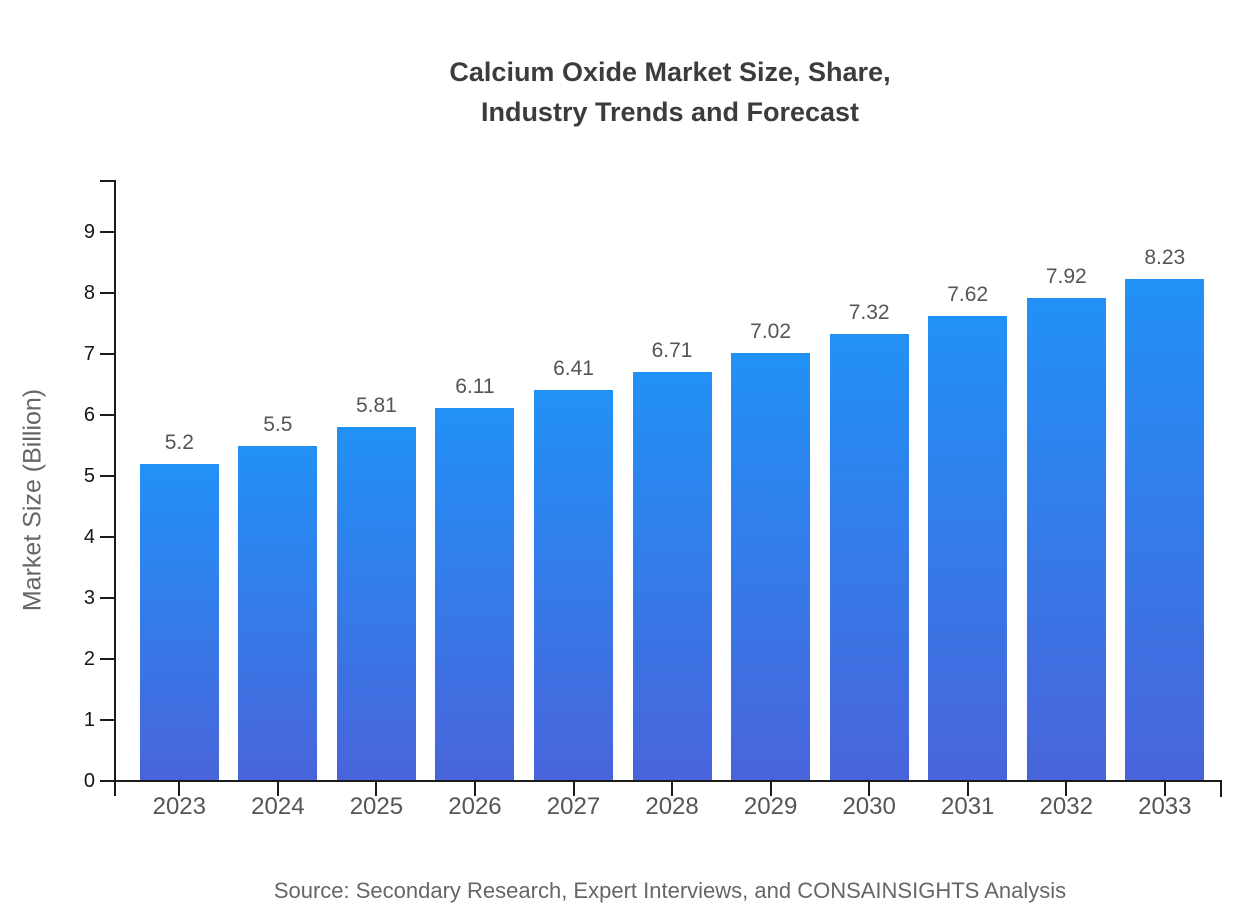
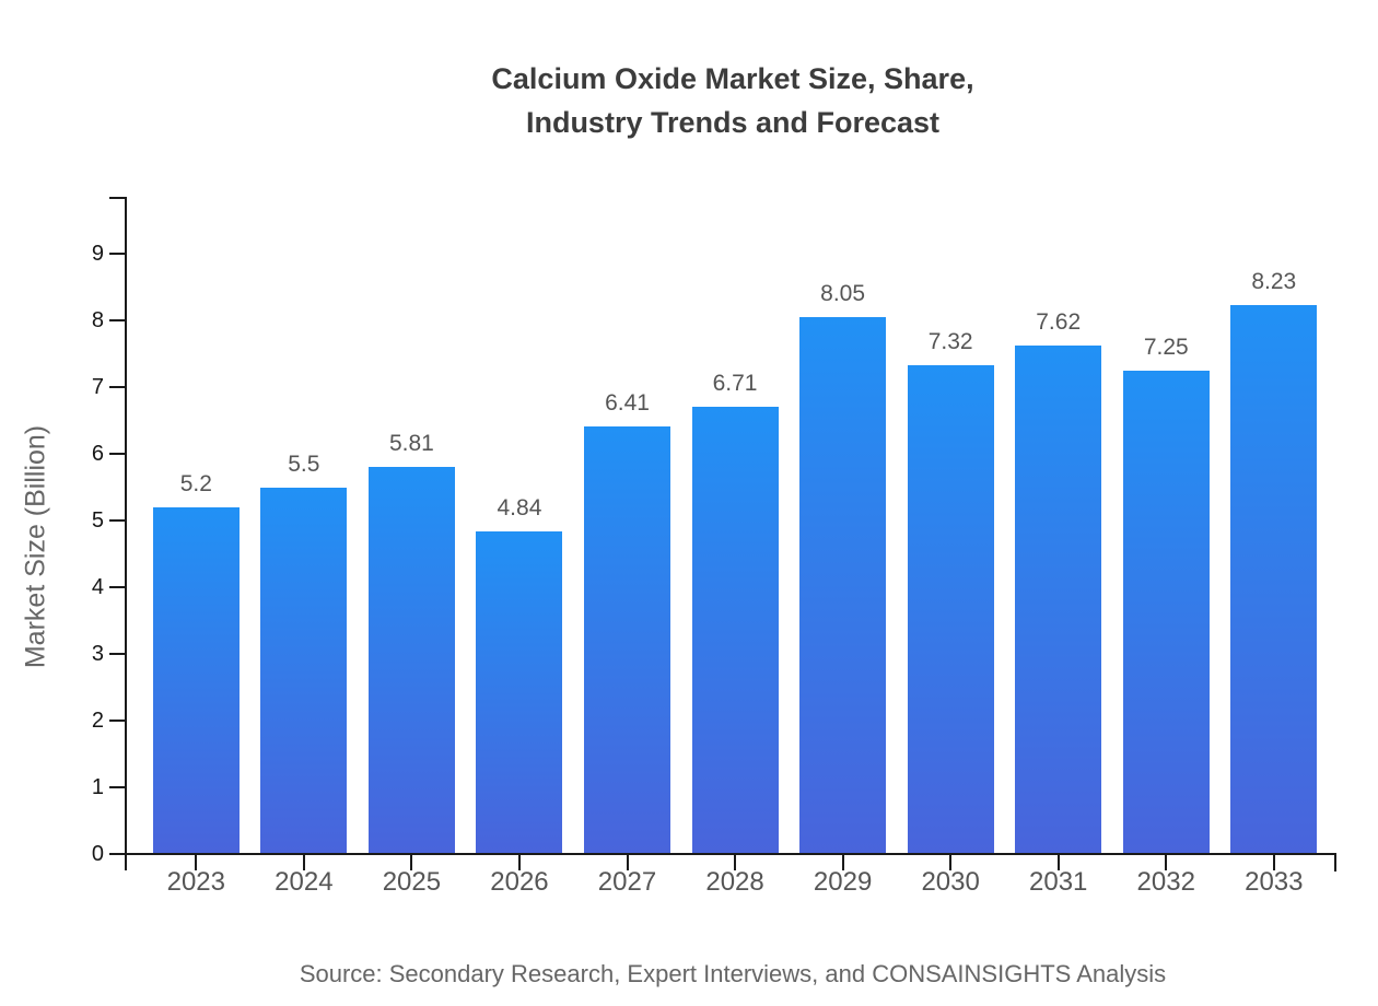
2026: 6.11 -> 4.84
2029: 7.02 -> 8.05
2032: 7.92 -> 7.25
